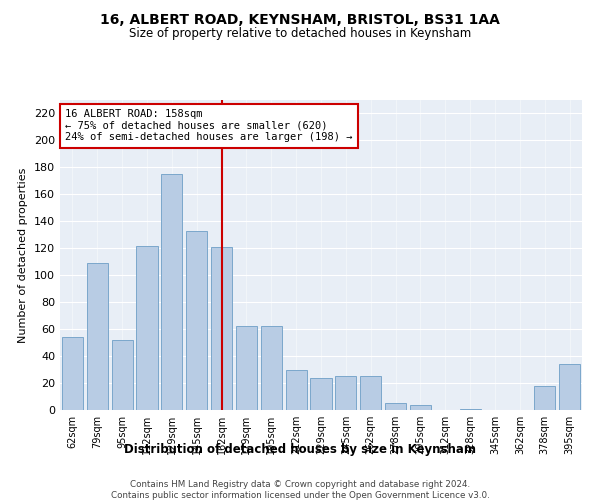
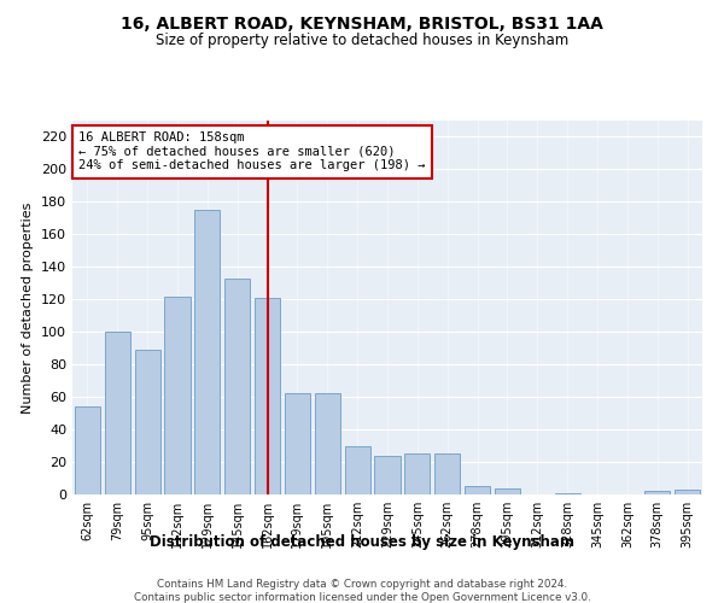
79sqm: 109 -> 100
95sqm: 52 -> 89
378sqm: 18 -> 2
395sqm: 34 -> 3
